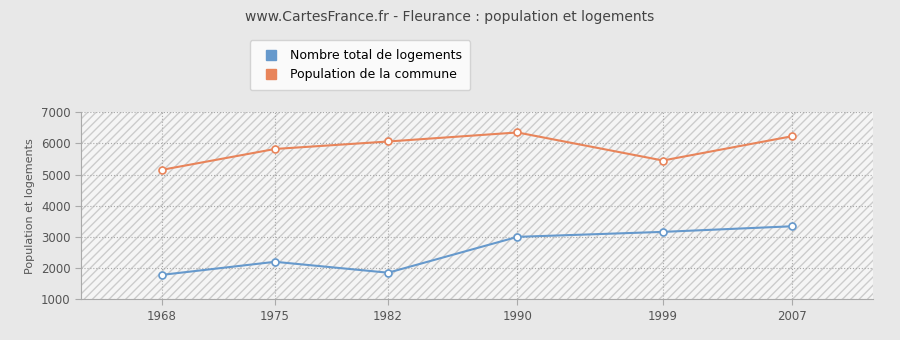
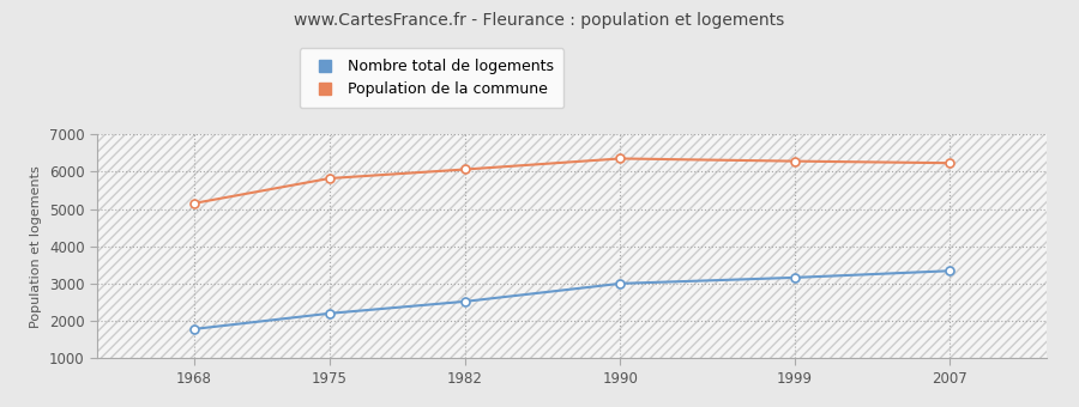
Nombre total de logements/1982: 1850 -> 2520
Population de la commune/1999: 5450 -> 6280
